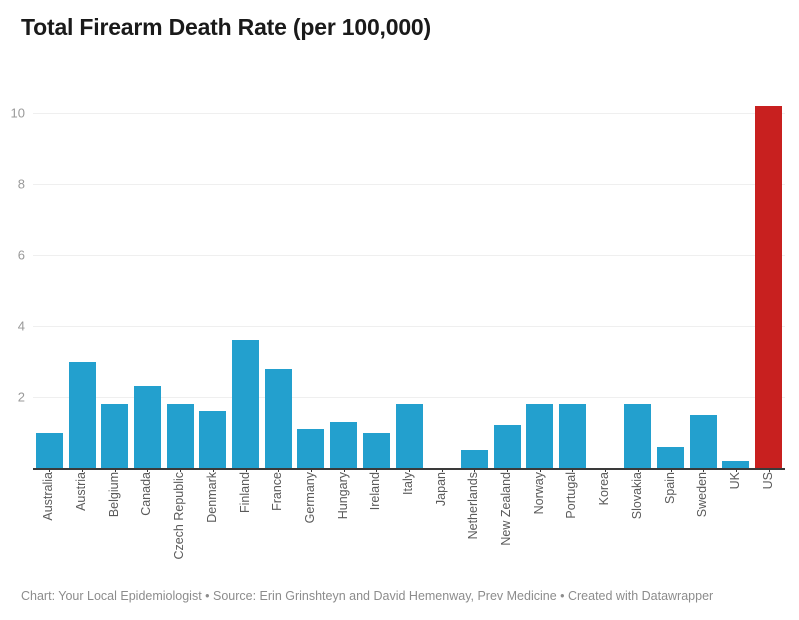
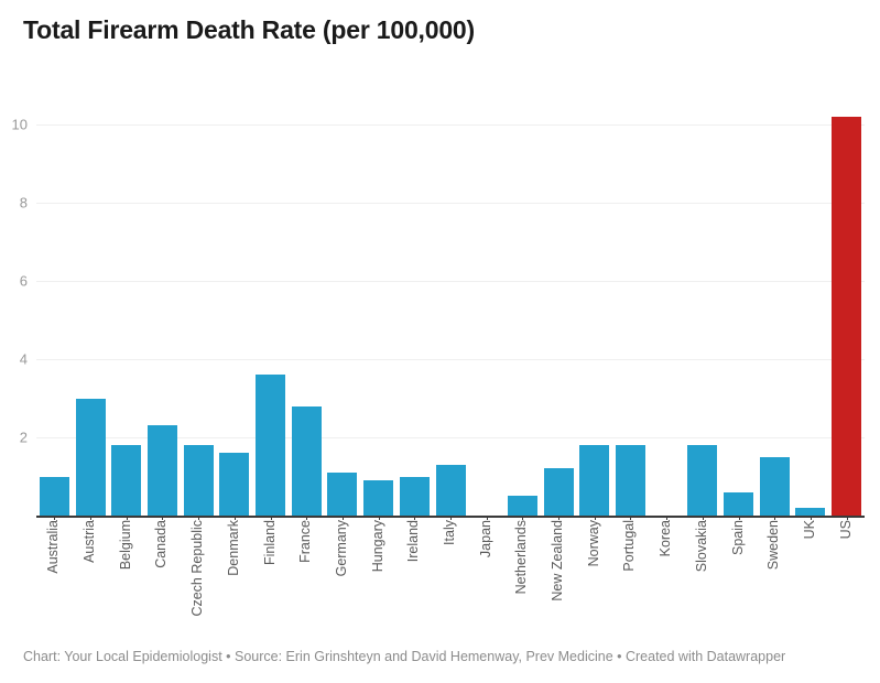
Hungary: 1.3 -> 0.9
Italy: 1.8 -> 1.3
